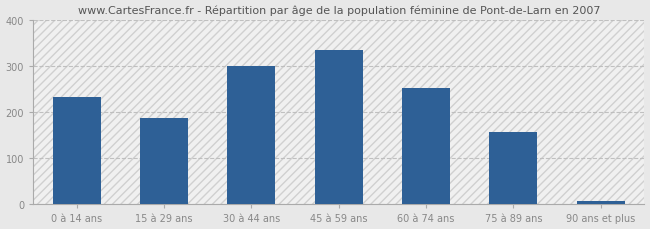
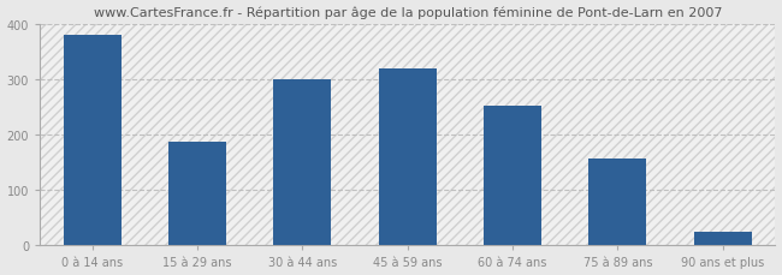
0 à 14 ans: 233 -> 380
45 à 59 ans: 335 -> 320
90 ans et plus: 8 -> 25
